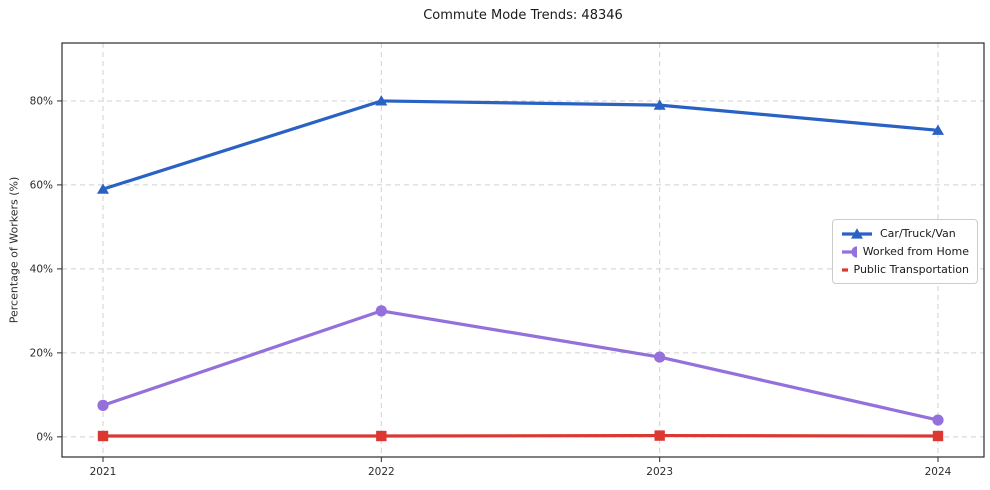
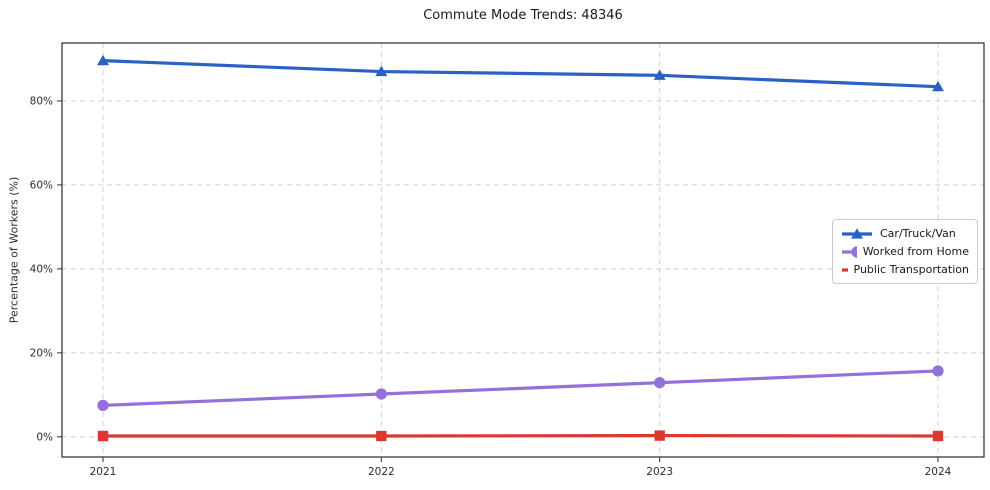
Car/Truck/Van/2021: 59% -> 90%
Car/Truck/Van/2022: 80% -> 87%
Worked from Home/2022: 30% -> 10%
Car/Truck/Van/2023: 79% -> 86%
Worked from Home/2023: 19% -> 13%
Car/Truck/Van/2024: 73% -> 83%
Worked from Home/2024: 4% -> 16%
